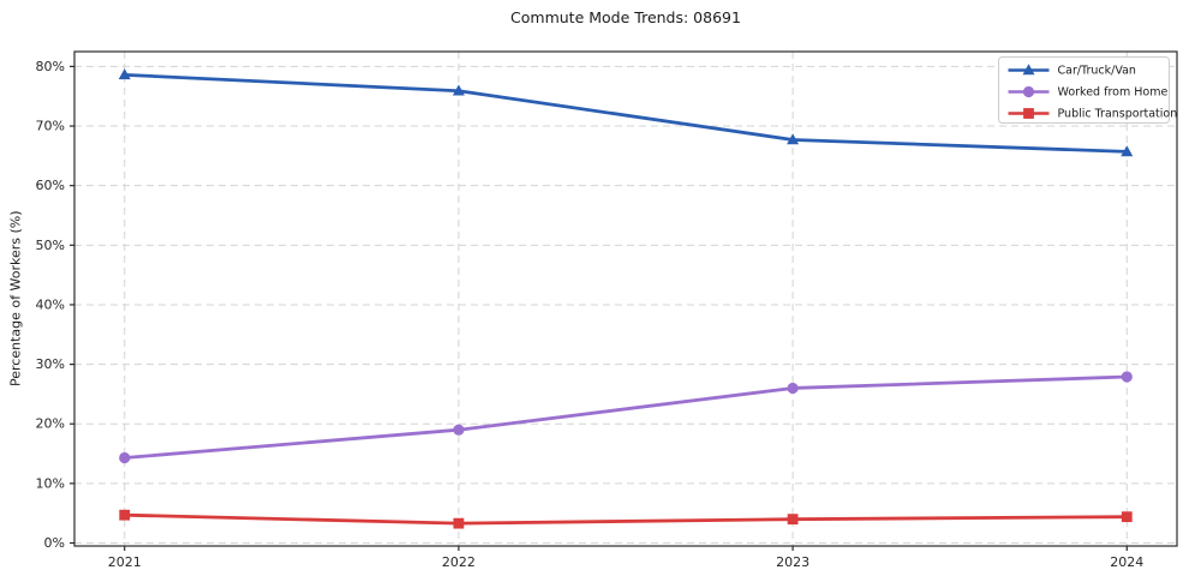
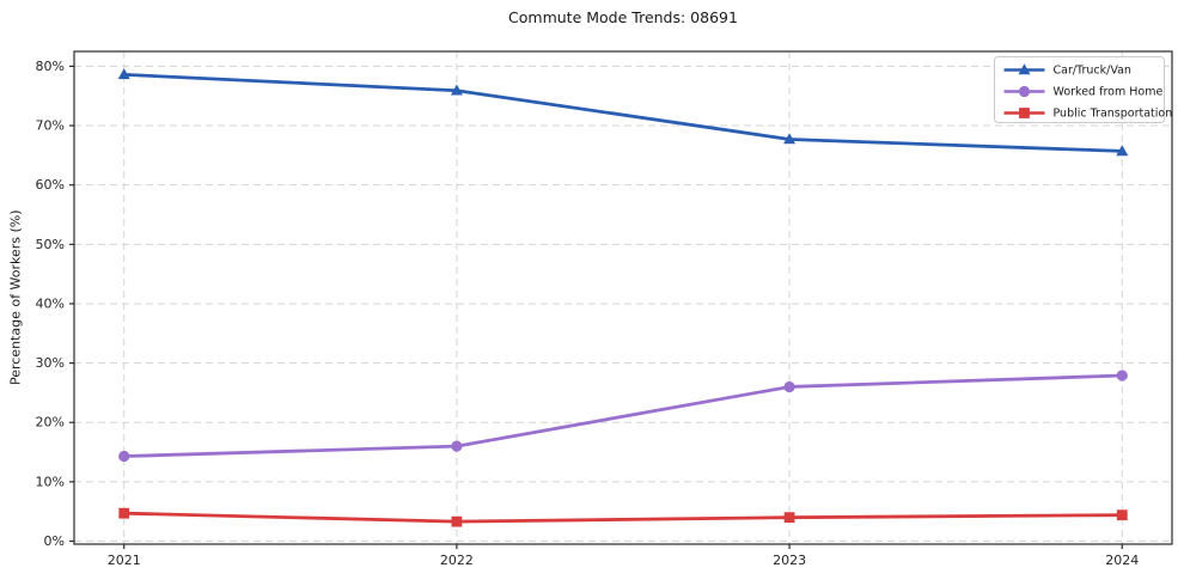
Worked from Home/2022: 19% -> 16%
